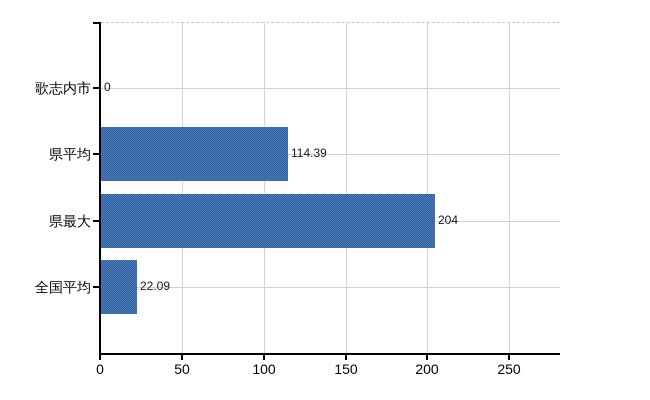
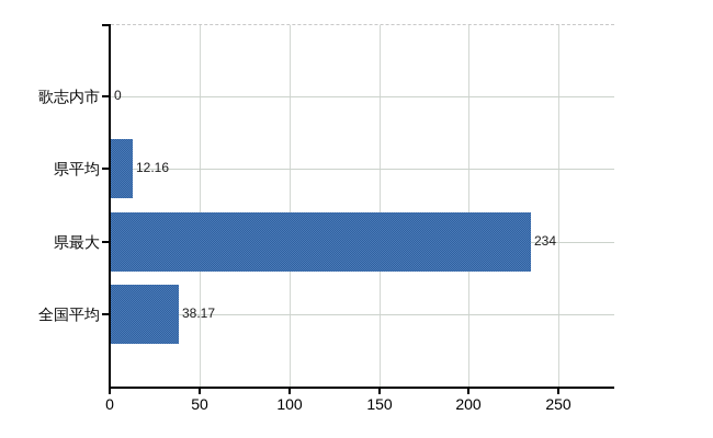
県平均: 114.39 -> 12.16
県最大: 204 -> 234
全国平均: 22.09 -> 38.17
